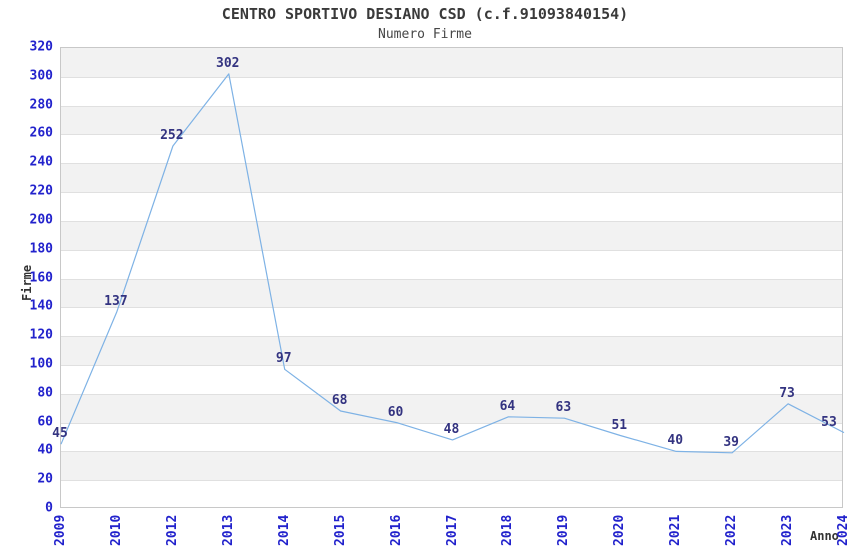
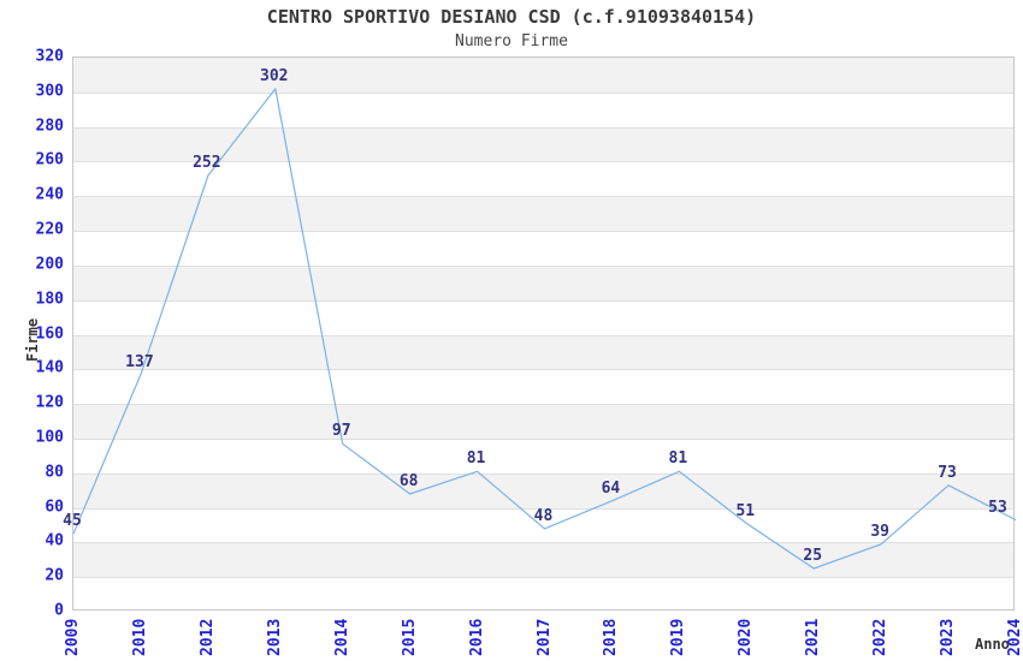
2016: 60 -> 81
2019: 63 -> 81
2021: 40 -> 25
